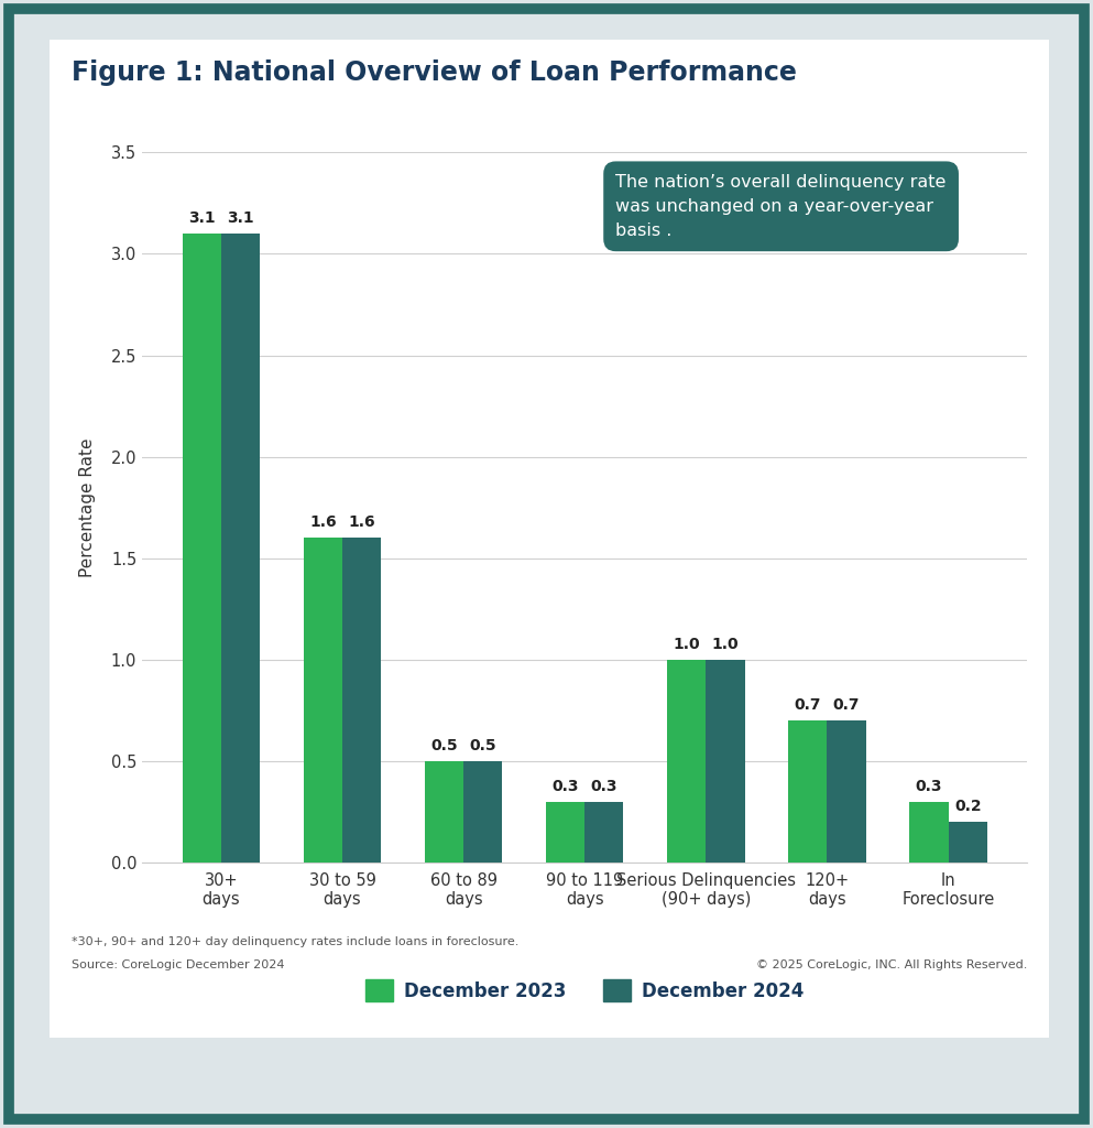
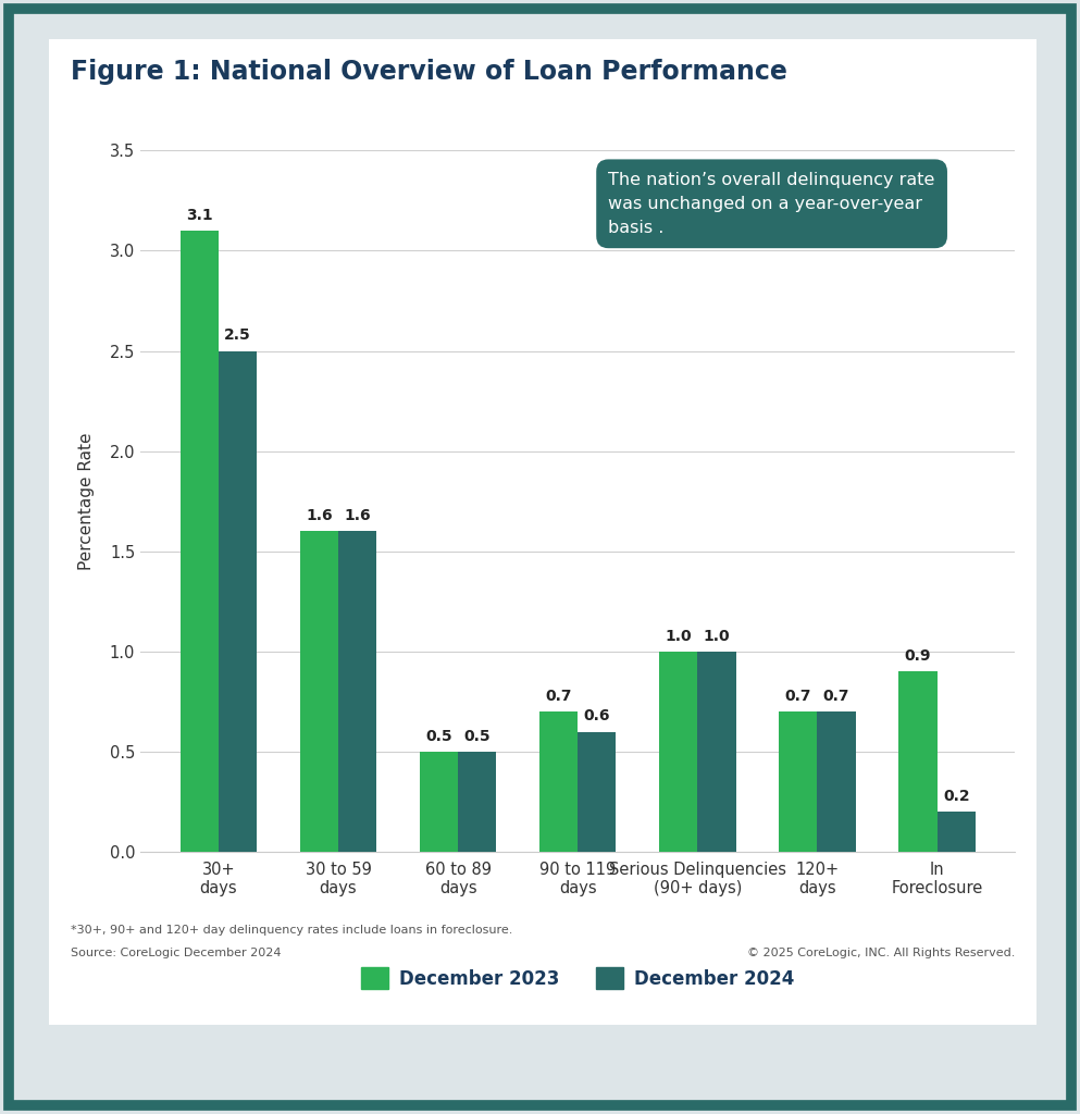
December 2024/30+ days: 3.1 -> 2.5
December 2023/90 to 119 days: 0.3 -> 0.7
December 2024/90 to 119 days: 0.3 -> 0.6
December 2023/In Foreclosure: 0.3 -> 0.9
